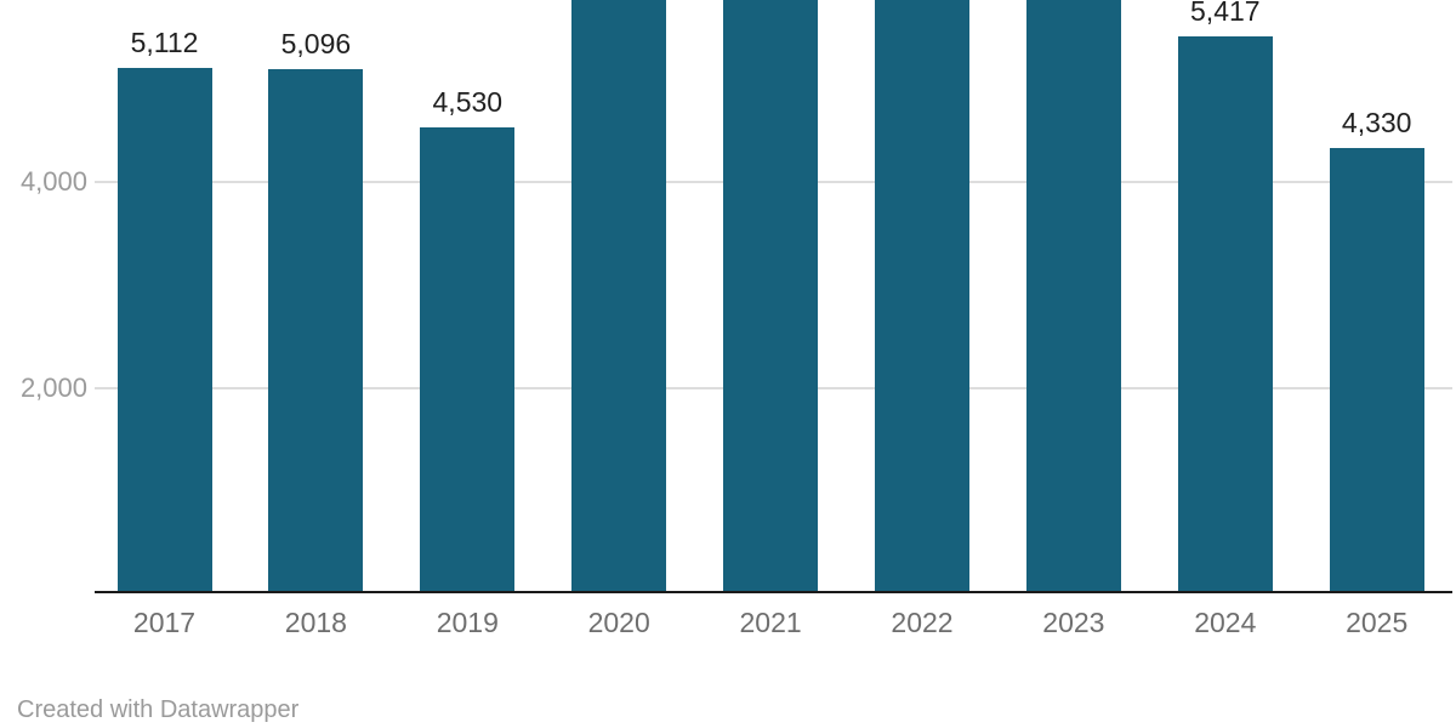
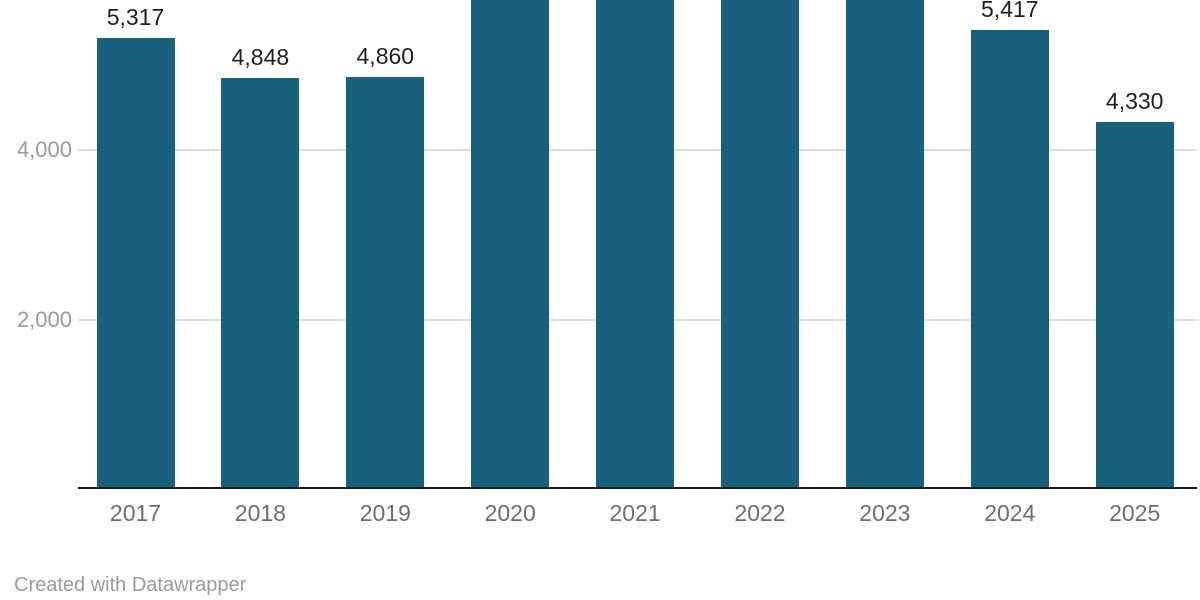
2017: 5,112 -> 5,317
2018: 5,096 -> 4,848
2019: 4,530 -> 4,860
